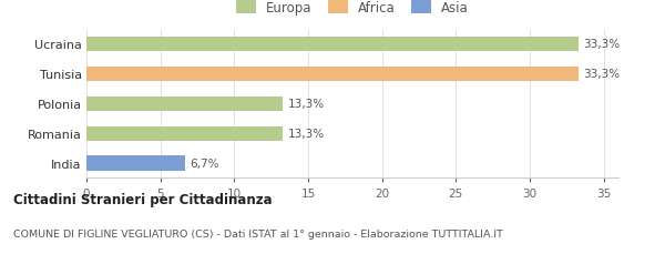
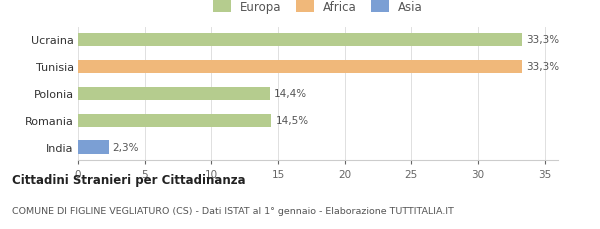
Polonia: 13,3% -> 14,4%
Romania: 13,3% -> 14,5%
India: 6,7% -> 2,3%
